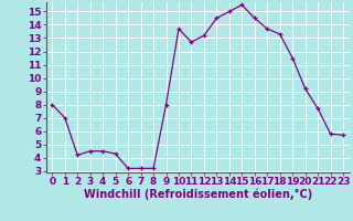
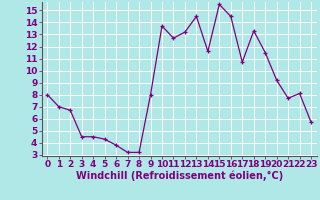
2: 4.2 -> 6.7
6: 3.2 -> 3.8
14: 15.0 -> 11.6
17: 13.7 -> 10.7
22: 5.8 -> 8.1
